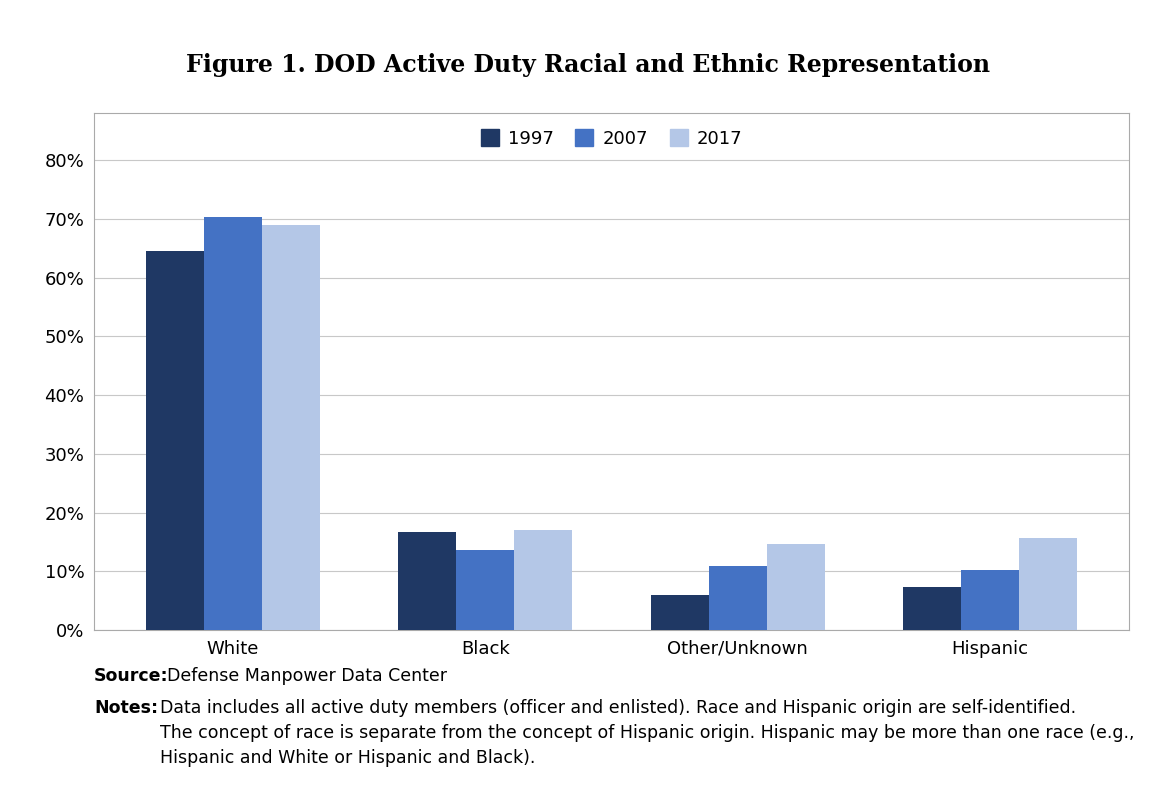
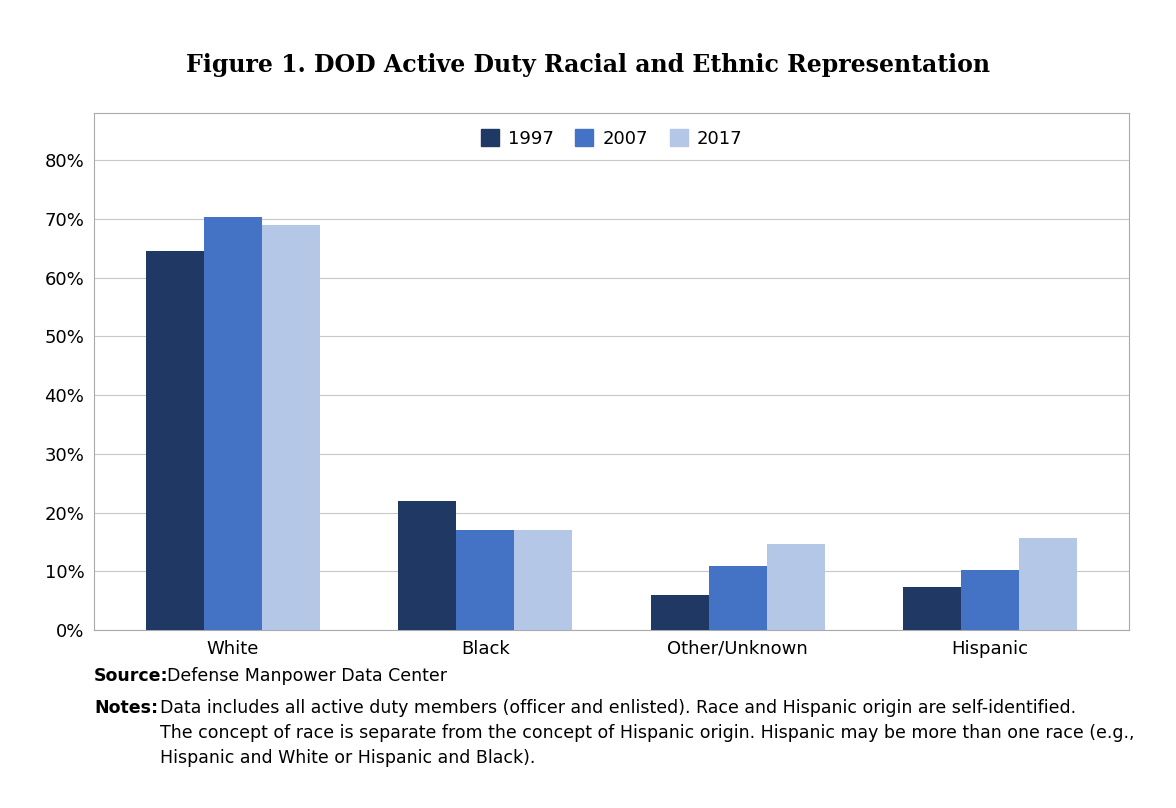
1997/Black: 16.8% -> 22.0%
2007/Black: 13.6% -> 17.0%
